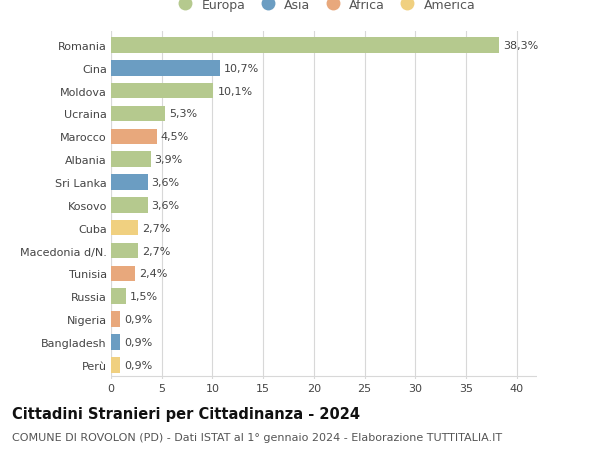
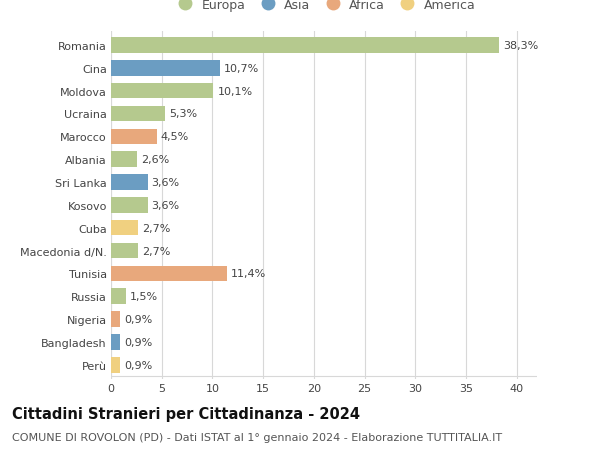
Albania: 3,9% -> 2,6%
Tunisia: 2,4% -> 11,4%
